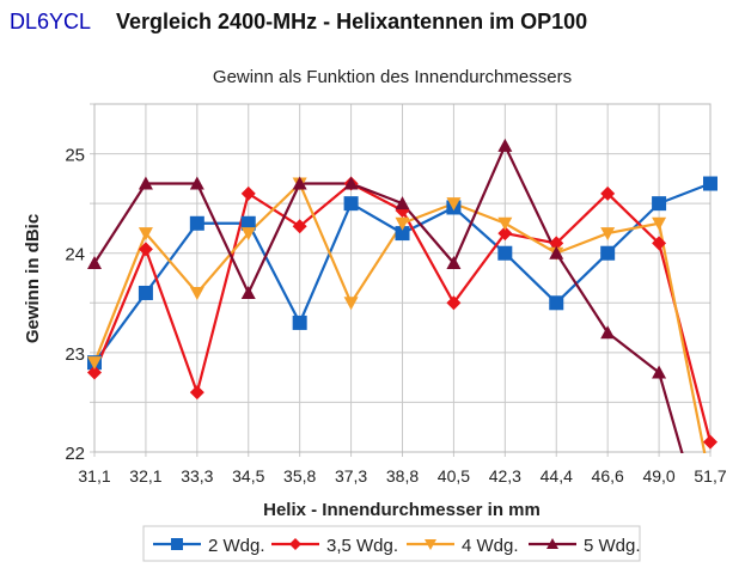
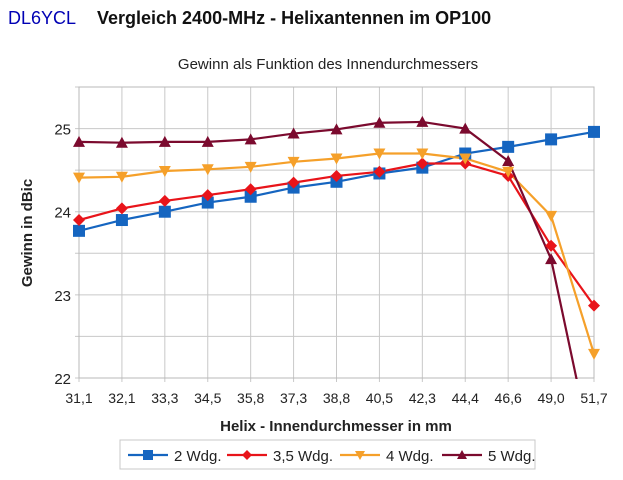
2 Wdg./31,1: 22.9 -> 23.8
3,5 Wdg./31,1: 22.8 -> 23.9
4 Wdg./31,1: 22.9 -> 24.4
5 Wdg./31,1: 23.9 -> 24.8
2 Wdg./32,1: 23.6 -> 23.9
4 Wdg./32,1: 24.2 -> 24.4
5 Wdg./32,1: 24.7 -> 24.8
2 Wdg./33,3: 24.3 -> 24.0
3,5 Wdg./33,3: 22.6 -> 24.1
4 Wdg./33,3: 23.6 -> 24.5
5 Wdg./33,3: 24.7 -> 24.8
2 Wdg./34,5: 24.3 -> 24.1
3,5 Wdg./34,5: 24.6 -> 24.2
4 Wdg./34,5: 24.2 -> 24.5
5 Wdg./34,5: 23.6 -> 24.8
2 Wdg./35,8: 23.3 -> 24.2
4 Wdg./35,8: 24.7 -> 24.5
5 Wdg./35,8: 24.7 -> 24.9
2 Wdg./37,3: 24.5 -> 24.3
3,5 Wdg./37,3: 24.7 -> 24.4
4 Wdg./37,3: 23.5 -> 24.6
5 Wdg./37,3: 24.7 -> 24.9
2 Wdg./38,8: 24.2 -> 24.4
4 Wdg./38,8: 24.3 -> 24.6
5 Wdg./38,8: 24.5 -> 25.0
3,5 Wdg./40,5: 23.5 -> 24.5
4 Wdg./40,5: 24.5 -> 24.7
5 Wdg./40,5: 23.9 -> 25.1
2 Wdg./42,3: 24.0 -> 24.5
3,5 Wdg./42,3: 24.2 -> 24.6
4 Wdg./42,3: 24.3 -> 24.7
2 Wdg./44,4: 23.5 -> 24.7
3,5 Wdg./44,4: 24.1 -> 24.6
4 Wdg./44,4: 24.0 -> 24.6
5 Wdg./44,4: 24.0 -> 25.0
2 Wdg./46,6: 24.0 -> 24.8
3,5 Wdg./46,6: 24.6 -> 24.4
4 Wdg./46,6: 24.2 -> 24.5
5 Wdg./46,6: 23.2 -> 24.6
2 Wdg./49,0: 24.5 -> 24.9
3,5 Wdg./49,0: 24.1 -> 23.6
4 Wdg./49,0: 24.3 -> 23.9
5 Wdg./49,0: 22.8 -> 23.4
2 Wdg./51,7: 24.7 -> 25.0
3,5 Wdg./51,7: 22.1 -> 22.9
4 Wdg./51,7: 21.7 -> 22.3
